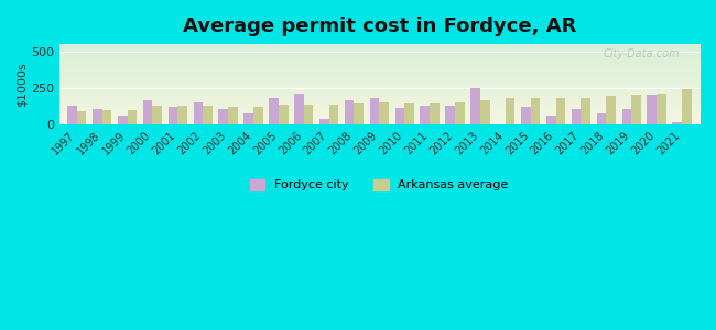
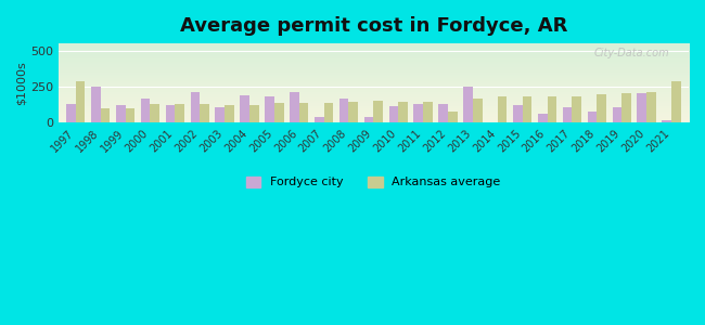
Arkansas average/1997: 100 -> 290
Fordyce city/1998: 110 -> 250
Fordyce city/1999: 60 -> 120
Fordyce city/2002: 160 -> 210
Fordyce city/2004: 80 -> 190
Fordyce city/2009: 180 -> 40
Arkansas average/2012: 160 -> 80
Arkansas average/2021: 240 -> 290
